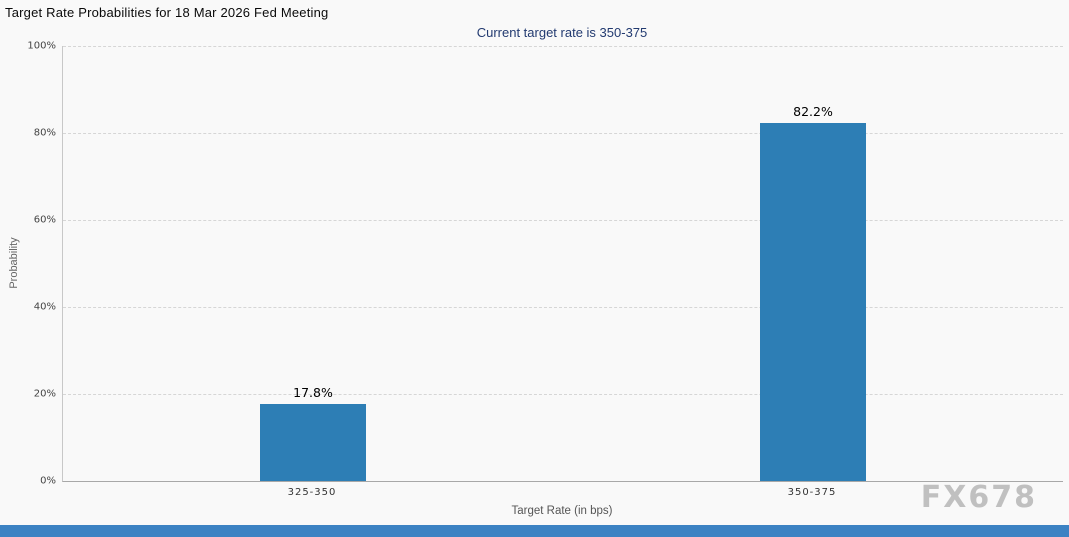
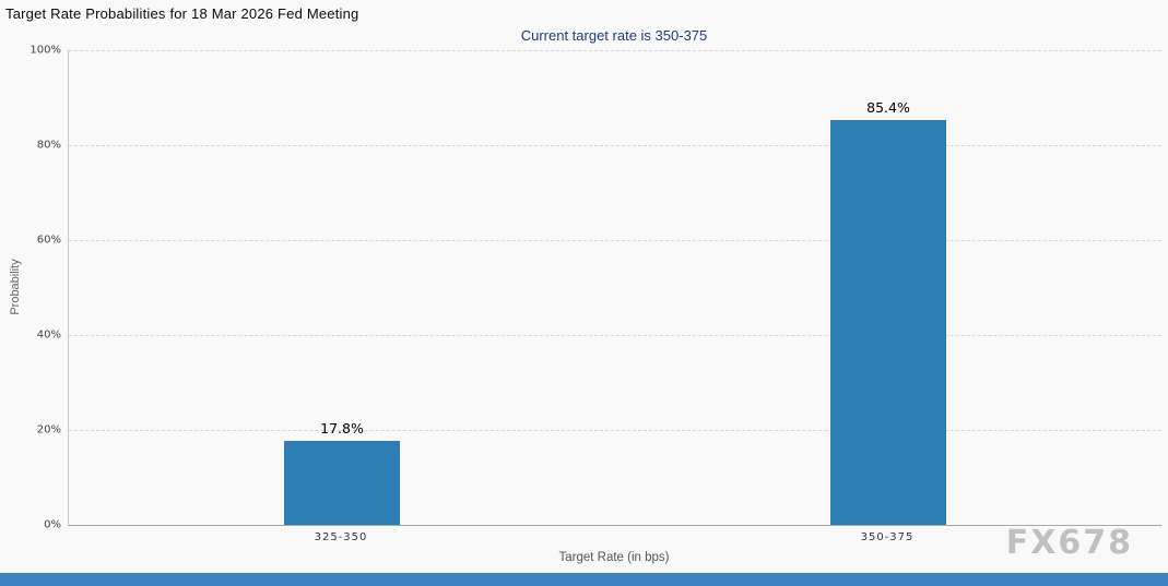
350-375: 82.2% -> 85.4%
